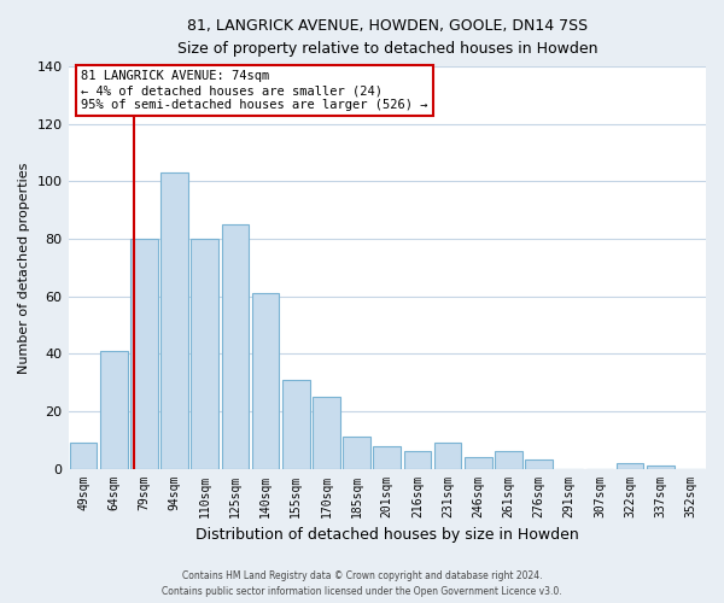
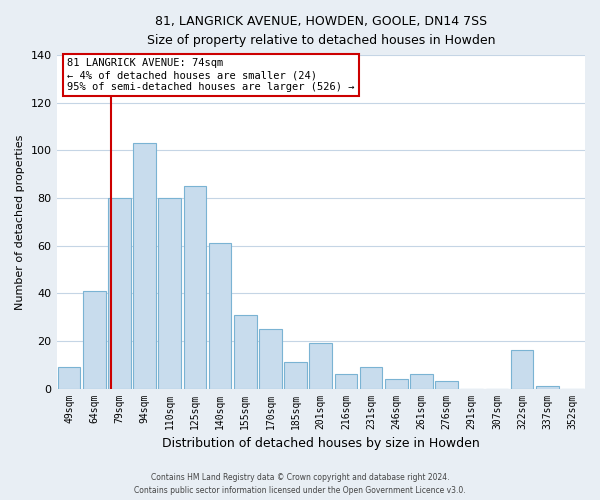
201sqm: 8 -> 19
322sqm: 2 -> 16
